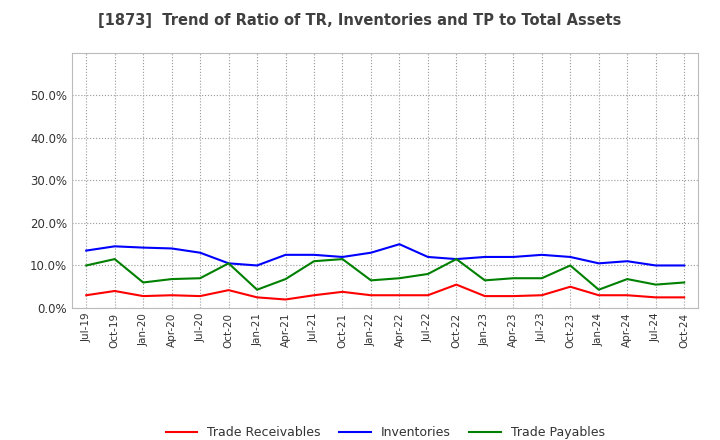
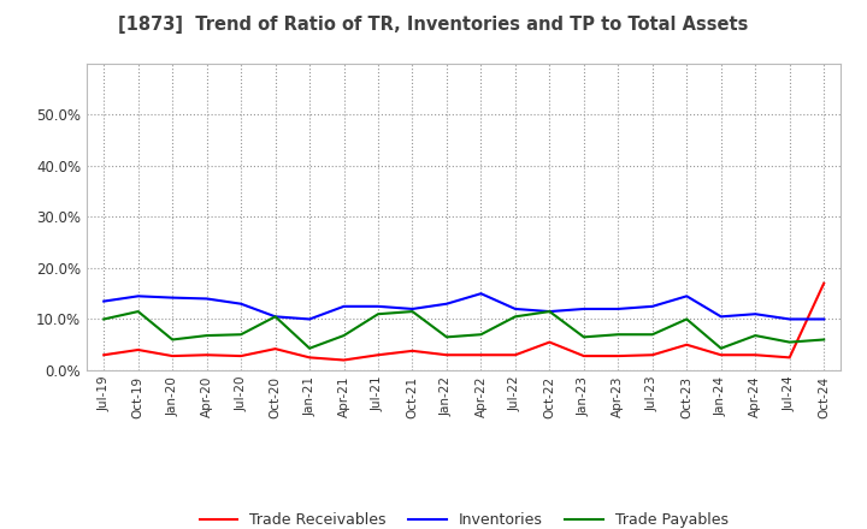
Trade Payables/Jul-22: 8.0% -> 10.5%
Inventories/Oct-23: 12.0% -> 14.5%
Trade Receivables/Oct-24: 2.5% -> 17.0%
